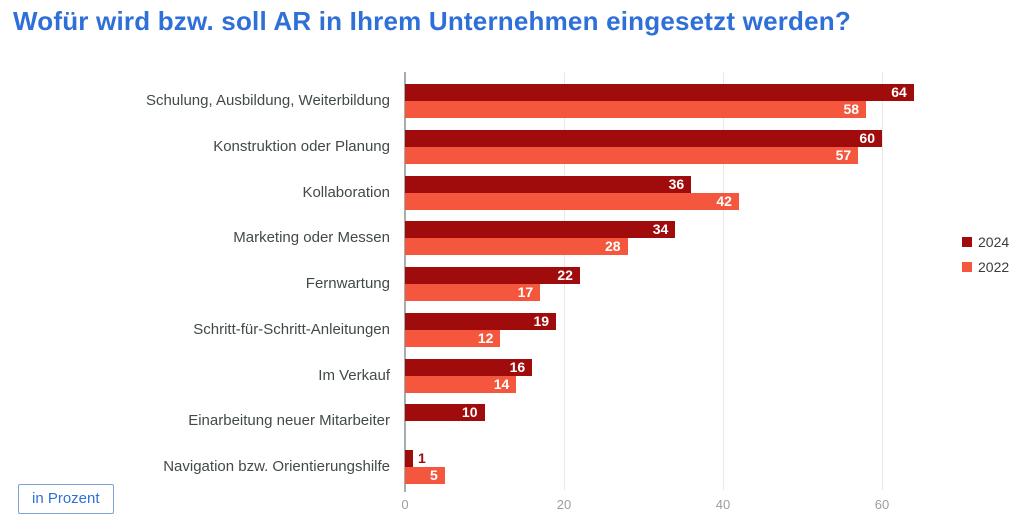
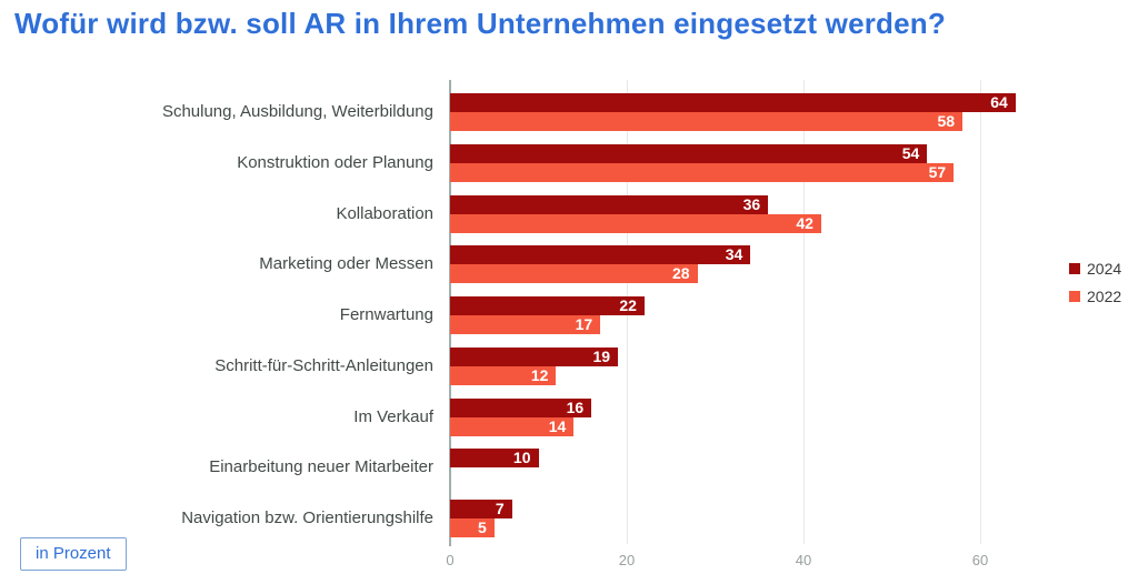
2024/Konstruktion oder Planung: 60 -> 54
2024/Navigation bzw. Orientierungshilfe: 1 -> 7
